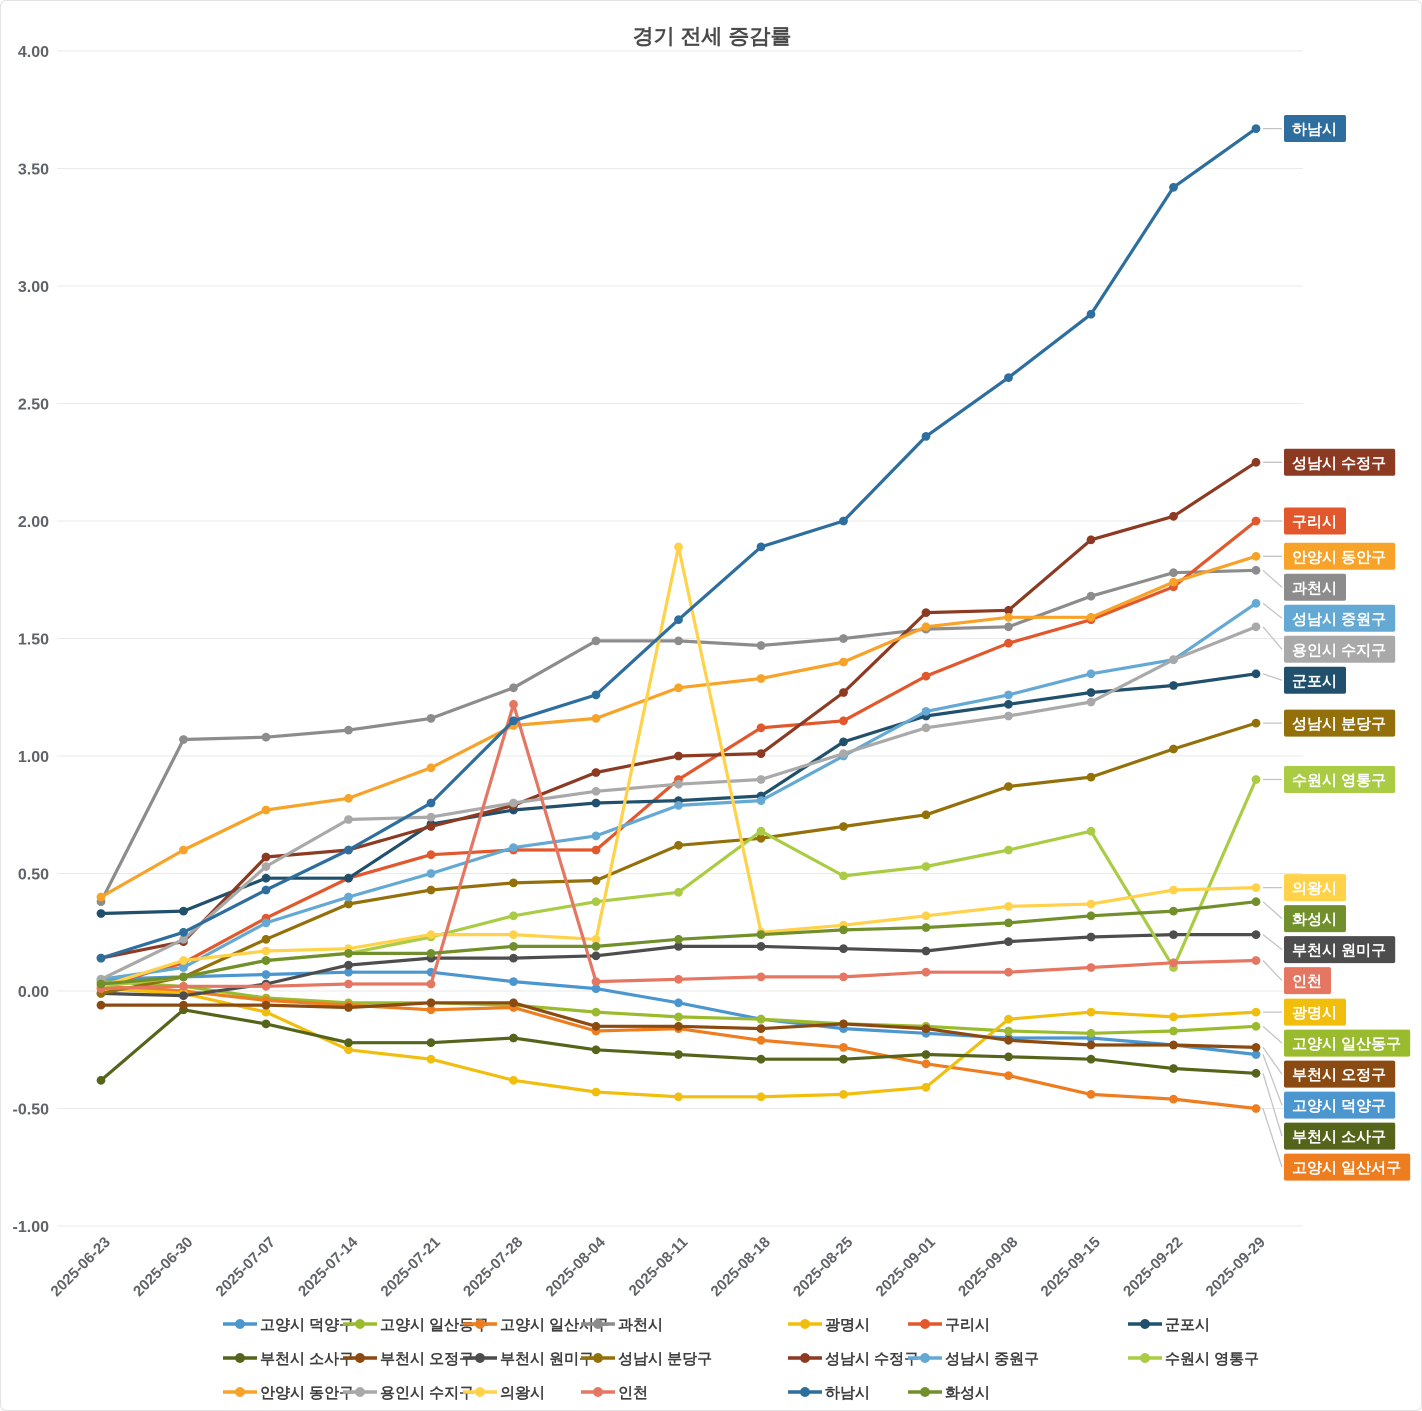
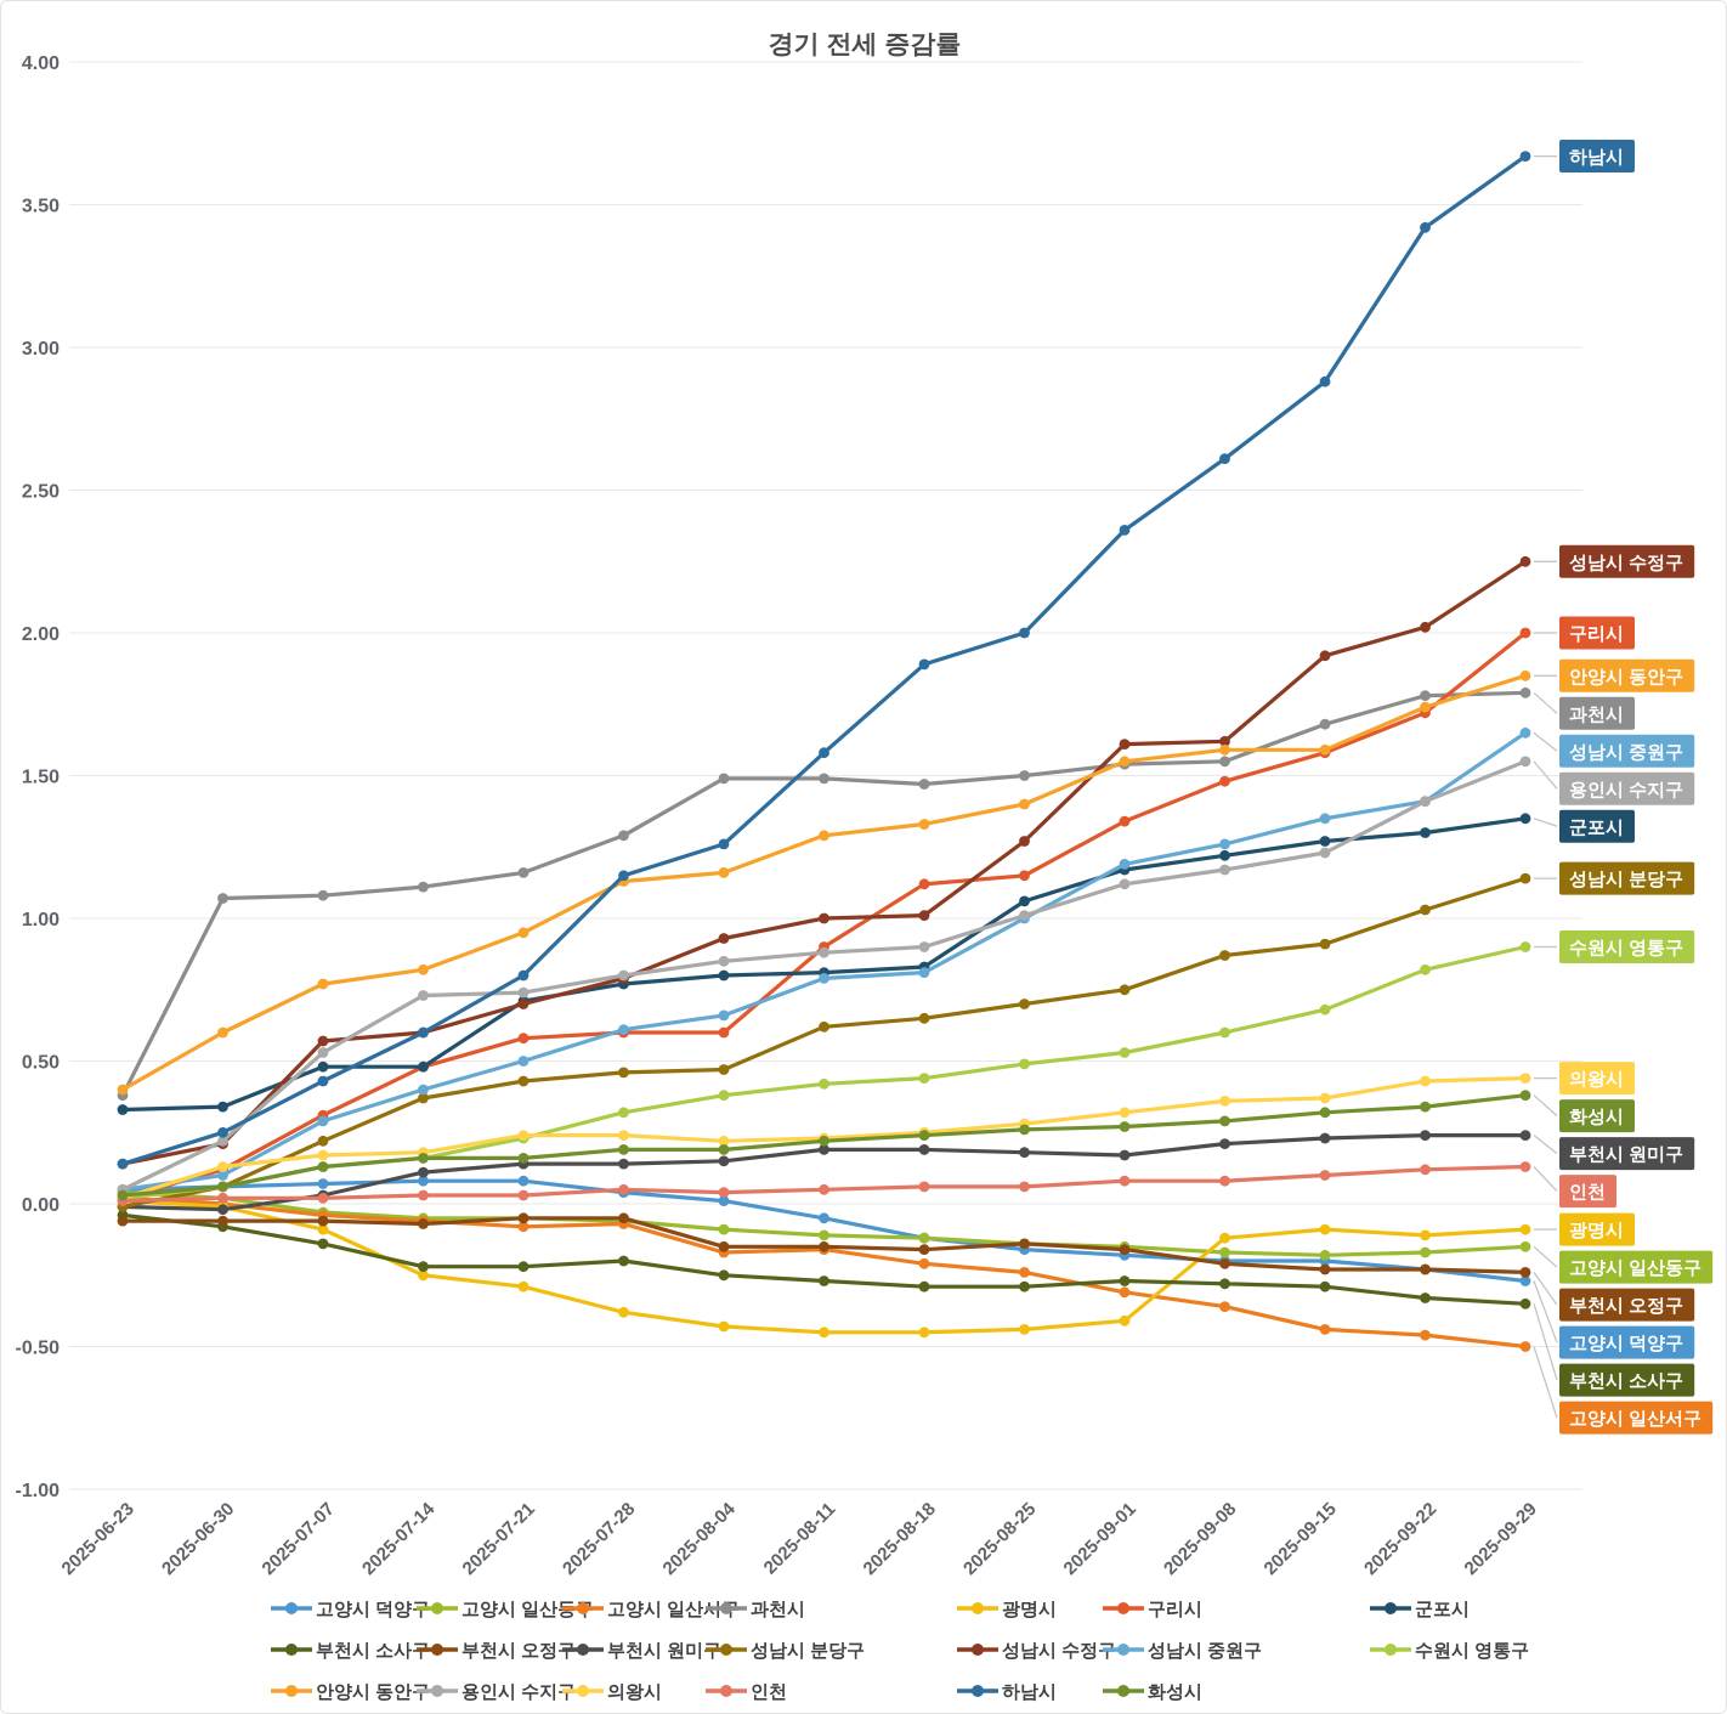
부천시 소사구/2025-06-23: -0.38 -> -0.04
인천/2025-07-28: 1.22 -> 0.05
의왕시/2025-08-11: 1.89 -> 0.23
수원시 영통구/2025-08-18: 0.68 -> 0.44
수원시 영통구/2025-09-22: 0.10 -> 0.82
